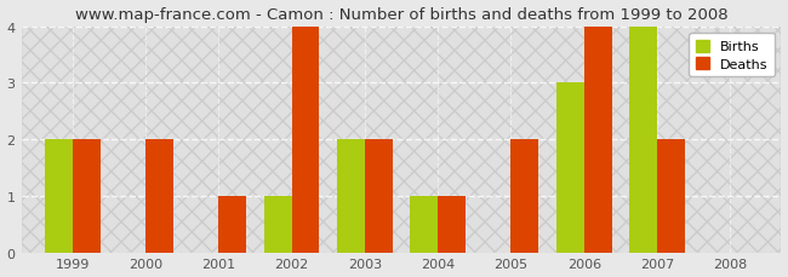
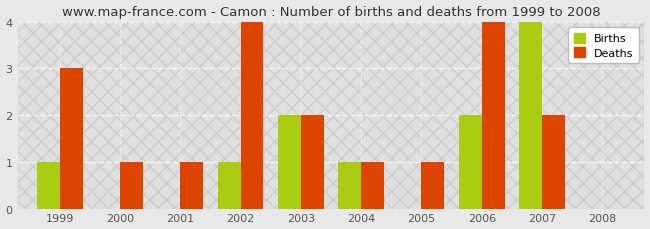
Births/1999: 2 -> 1
Deaths/1999: 2 -> 3
Deaths/2000: 2 -> 1
Deaths/2005: 2 -> 1
Births/2006: 3 -> 2
